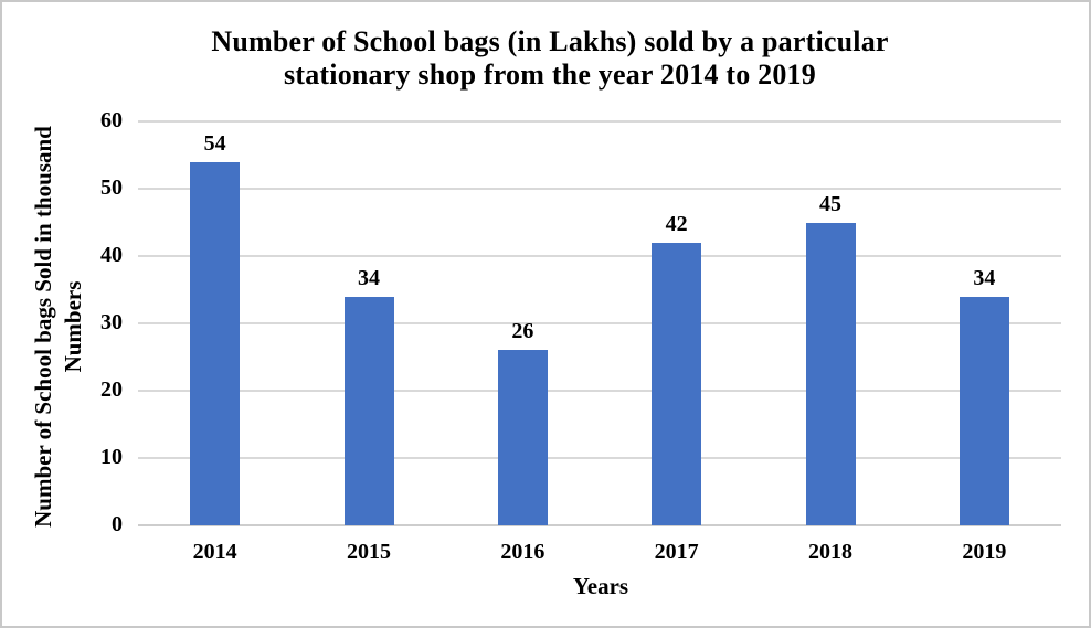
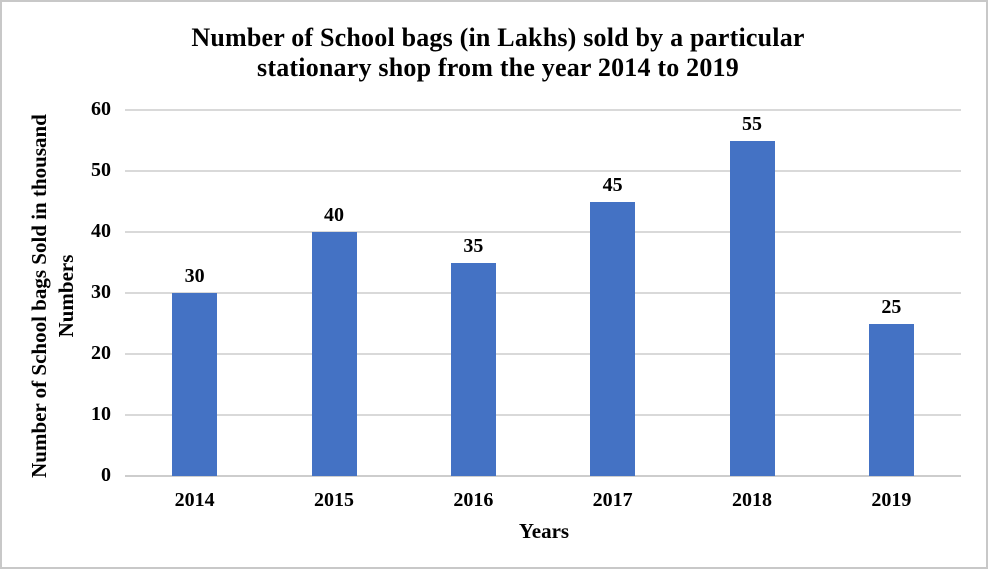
2014: 54 -> 30
2015: 34 -> 40
2016: 26 -> 35
2017: 42 -> 45
2018: 45 -> 55
2019: 34 -> 25
